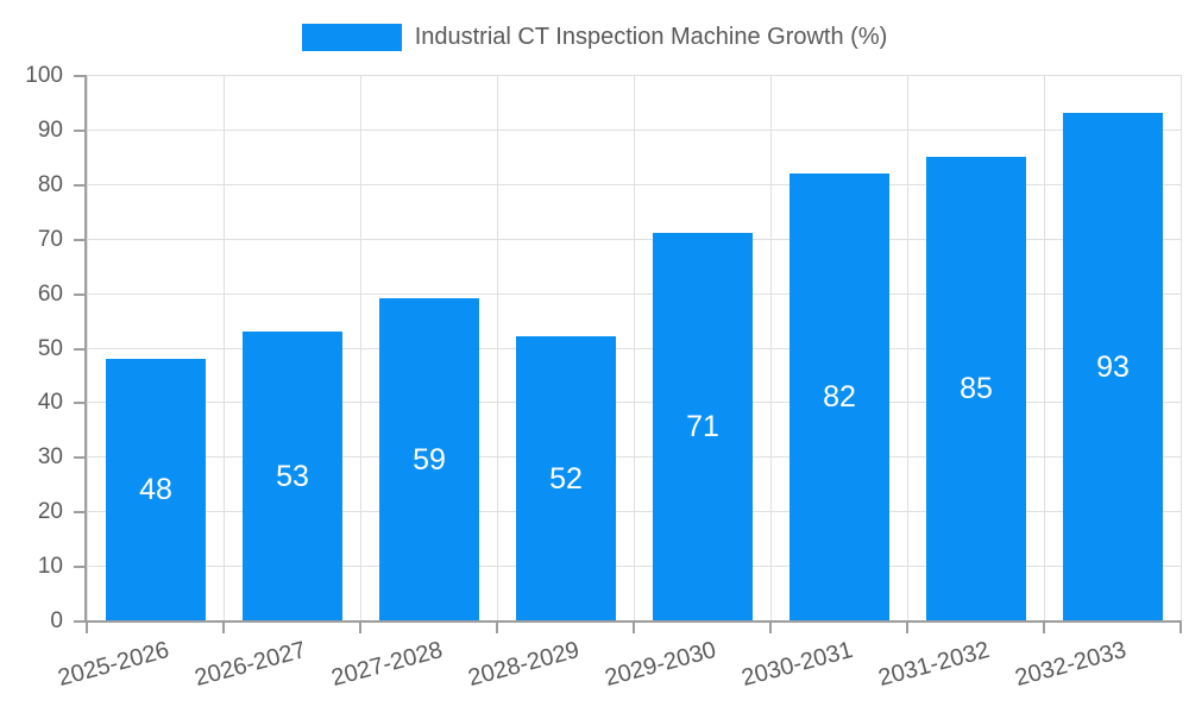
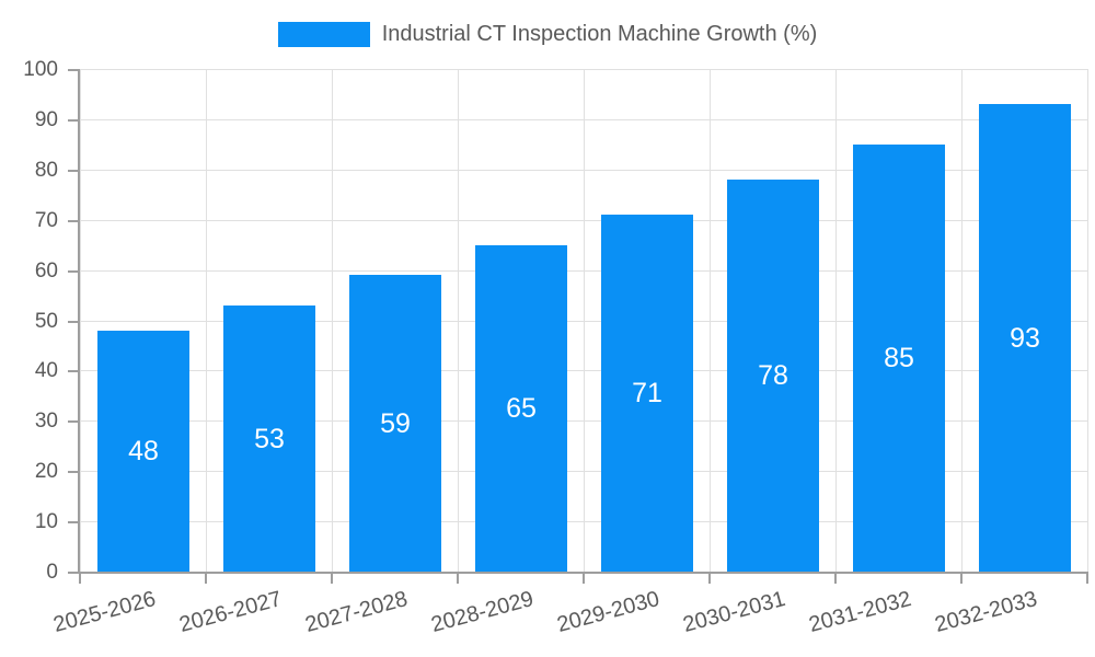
2028-2029: 52 -> 65
2030-2031: 82 -> 78
